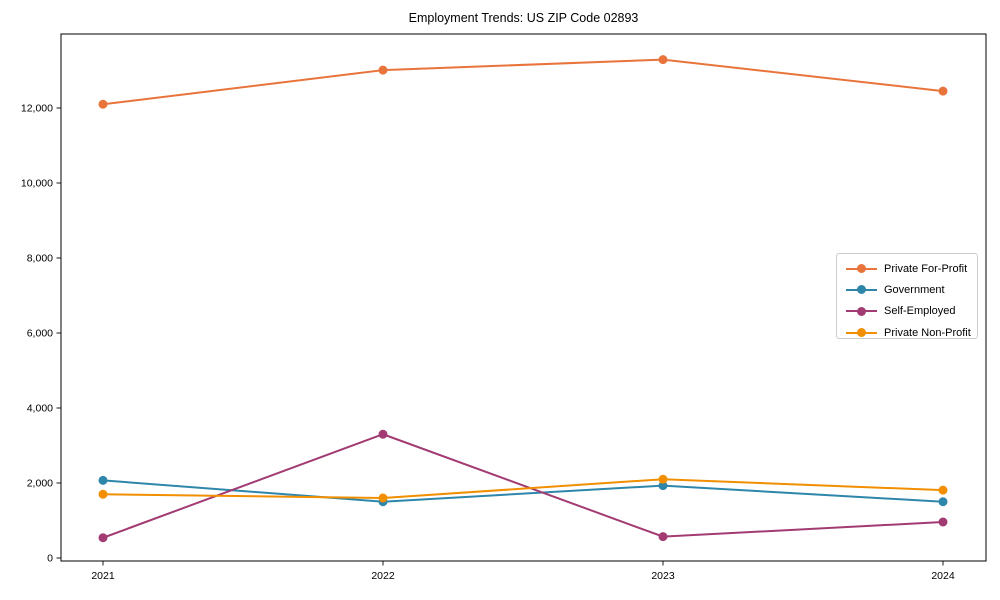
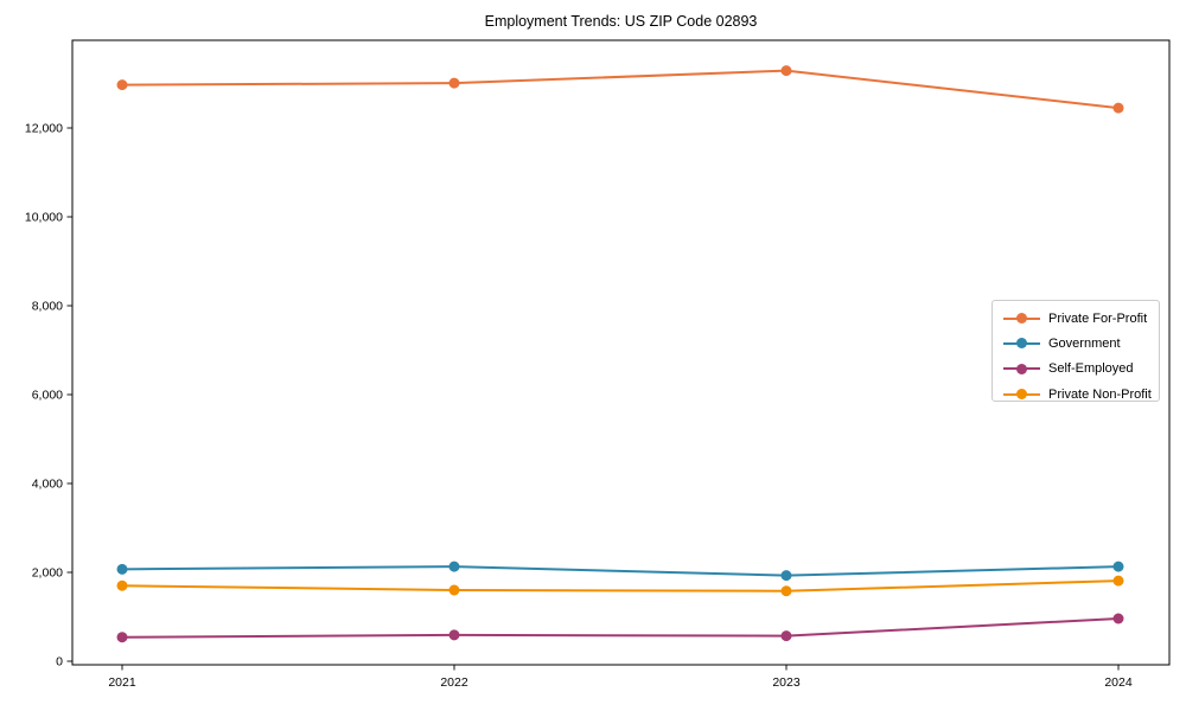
Private For-Profit/2021: 12100 -> 13000
Government/2022: 1500 -> 2100
Self-Employed/2022: 3300 -> 600
Private Non-Profit/2023: 2100 -> 1600
Government/2024: 1500 -> 2100
